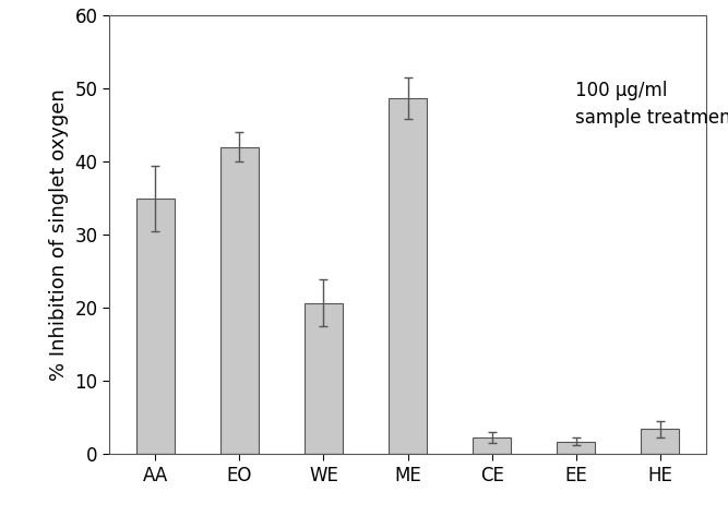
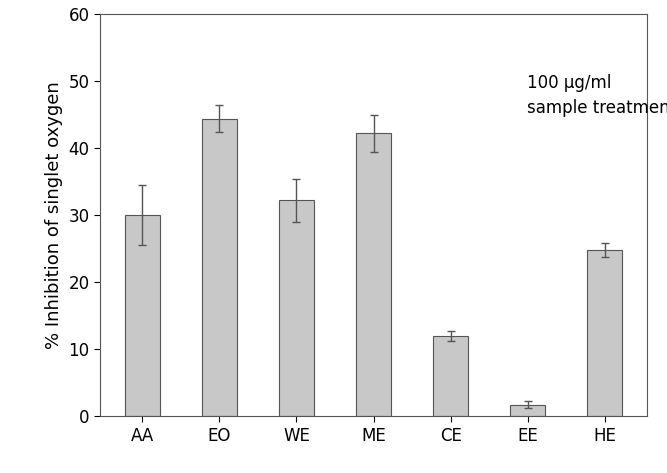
AA: 35.0 -> 30.0
EO: 42.0 -> 44.4
WE: 20.7 -> 32.2
ME: 48.7 -> 42.2
CE: 2.3 -> 12.0
HE: 3.4 -> 24.8
